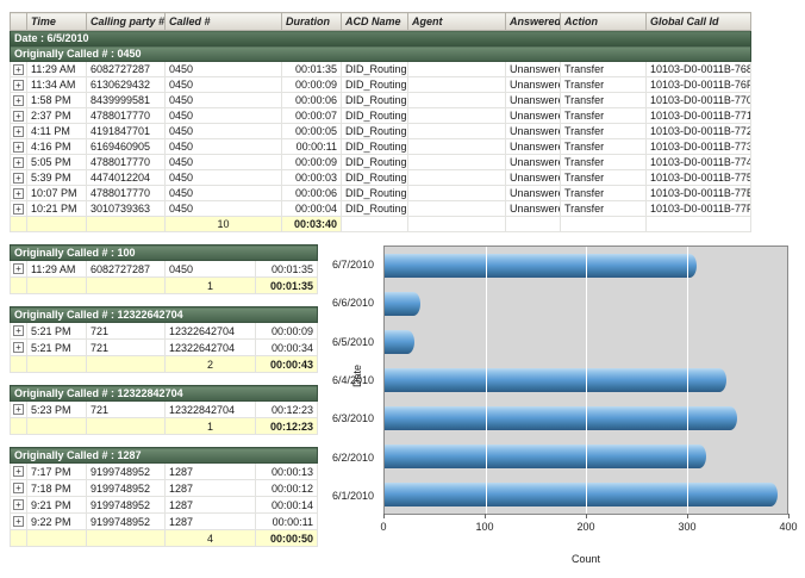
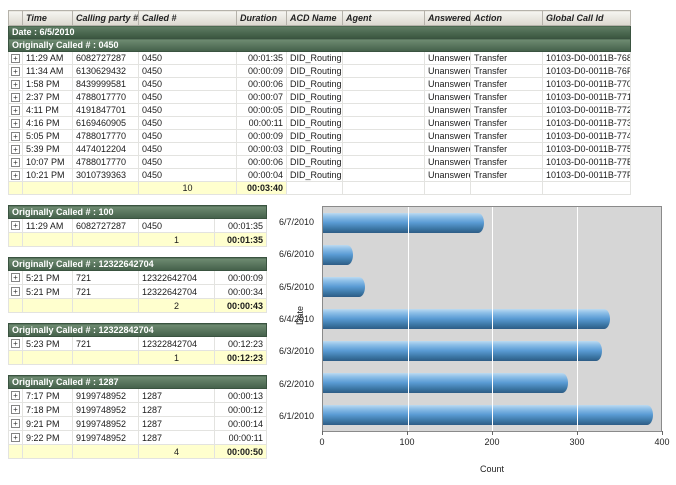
6/7/2010: 310 -> 190
6/5/2010: 30 -> 50
6/3/2010: 350 -> 330
6/2/2010: 320 -> 290
